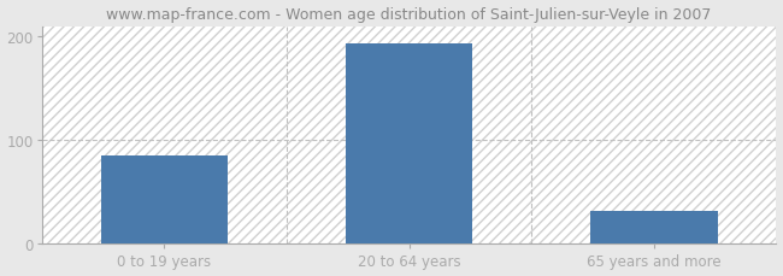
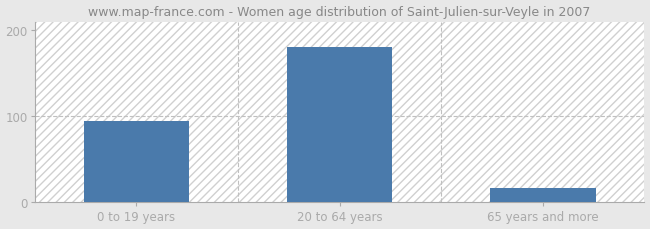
0 to 19 years: 85 -> 94
20 to 64 years: 193 -> 180
65 years and more: 32 -> 16
